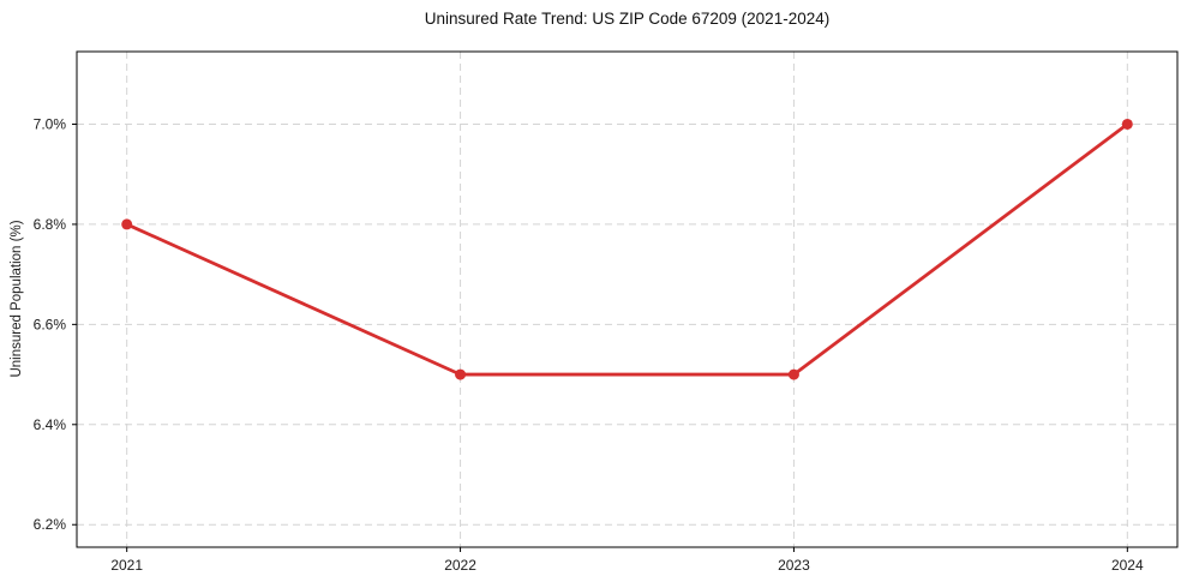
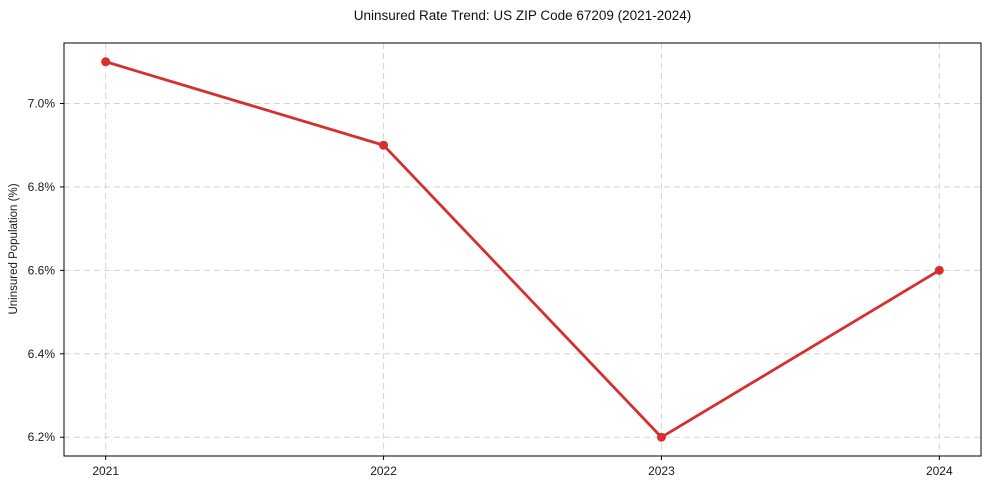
2021: 6.8% -> 7.1%
2022: 6.5% -> 6.9%
2023: 6.5% -> 6.2%
2024: 7.0% -> 6.6%
